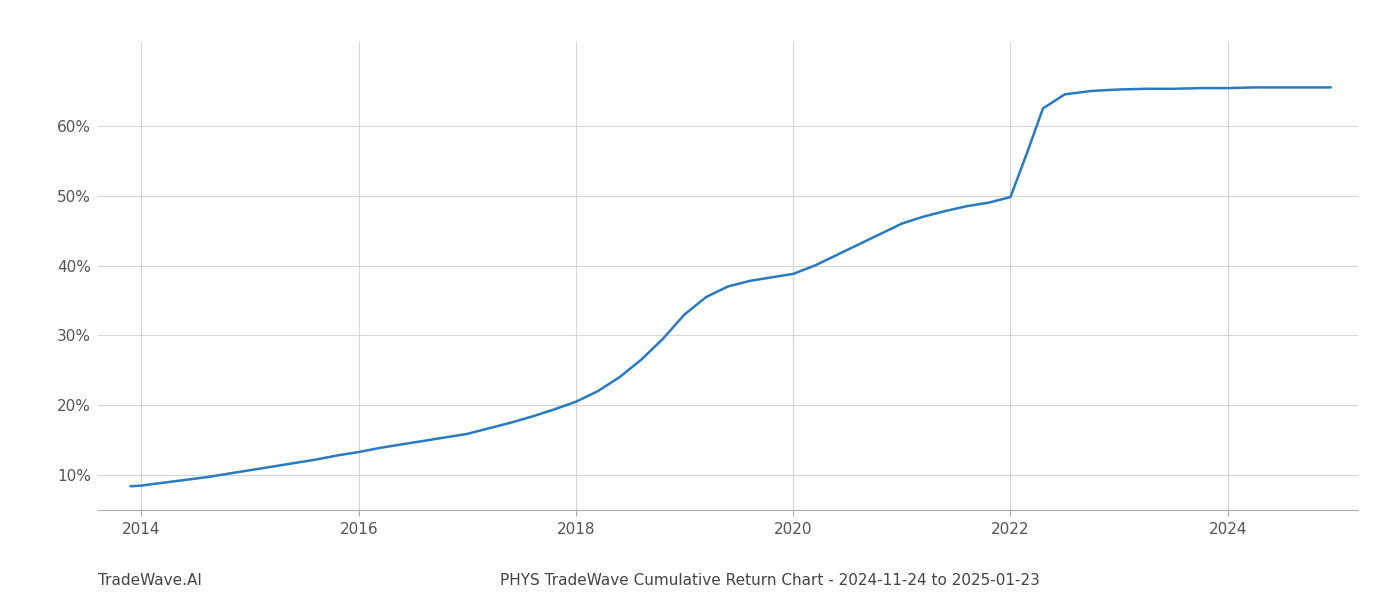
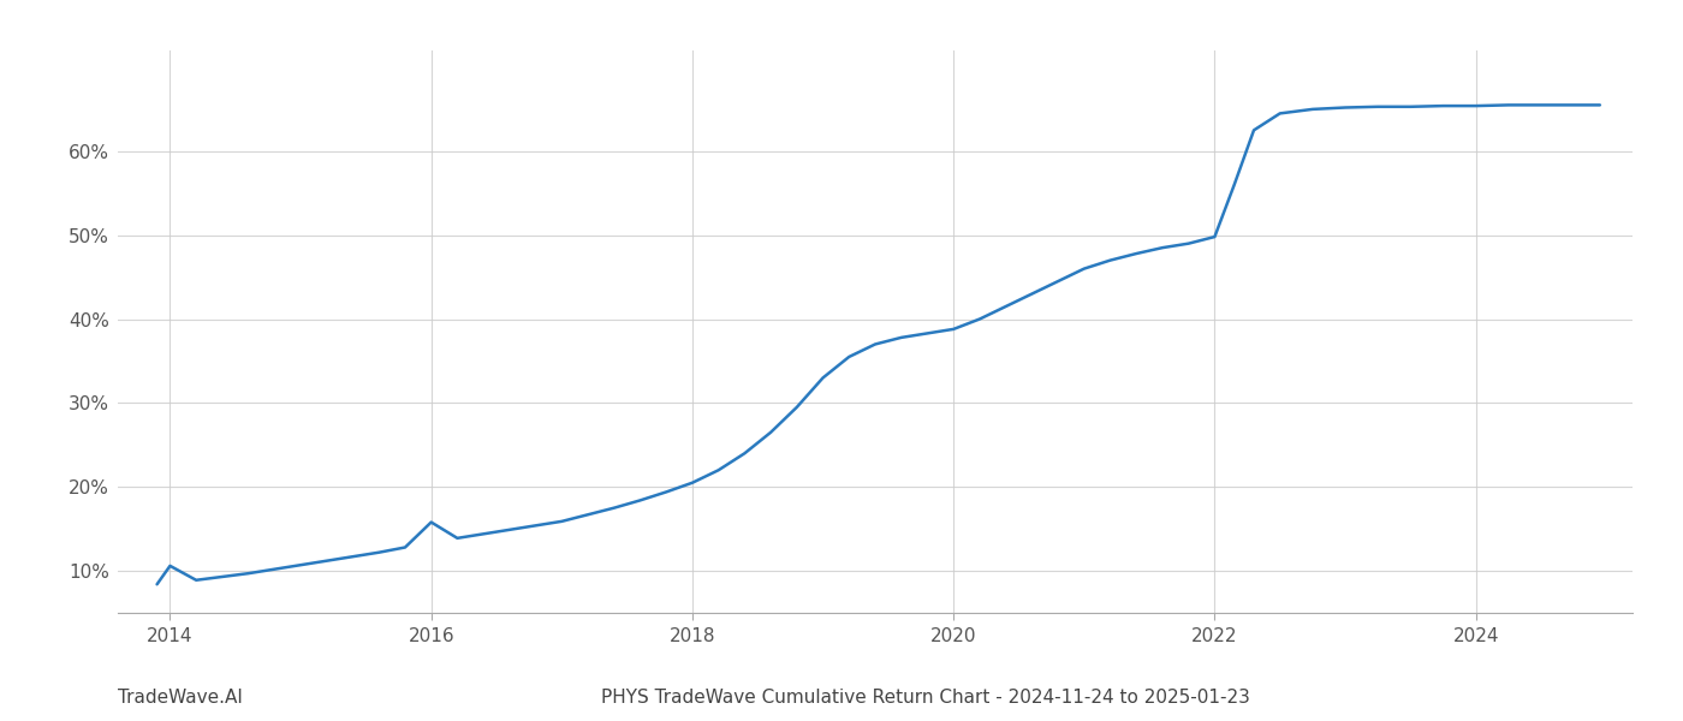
2014: 8.5% -> 10.6%
2016: 13.3% -> 15.8%
